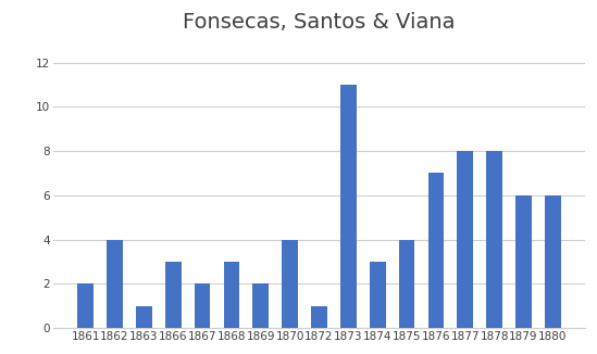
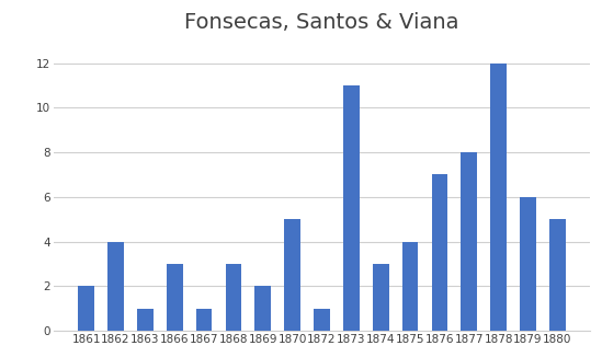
1867: 2 -> 1
1870: 4 -> 5
1878: 8 -> 12
1880: 6 -> 5
